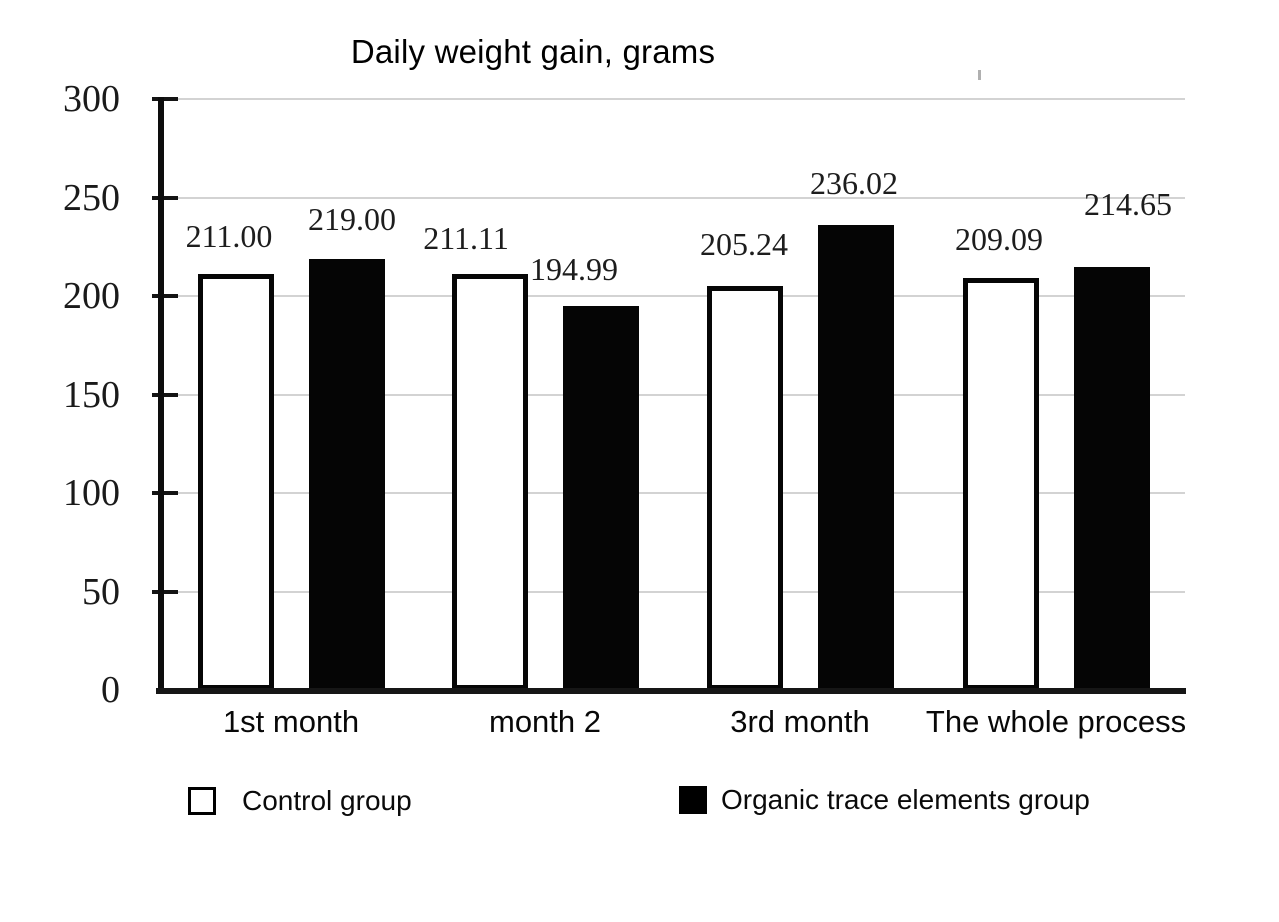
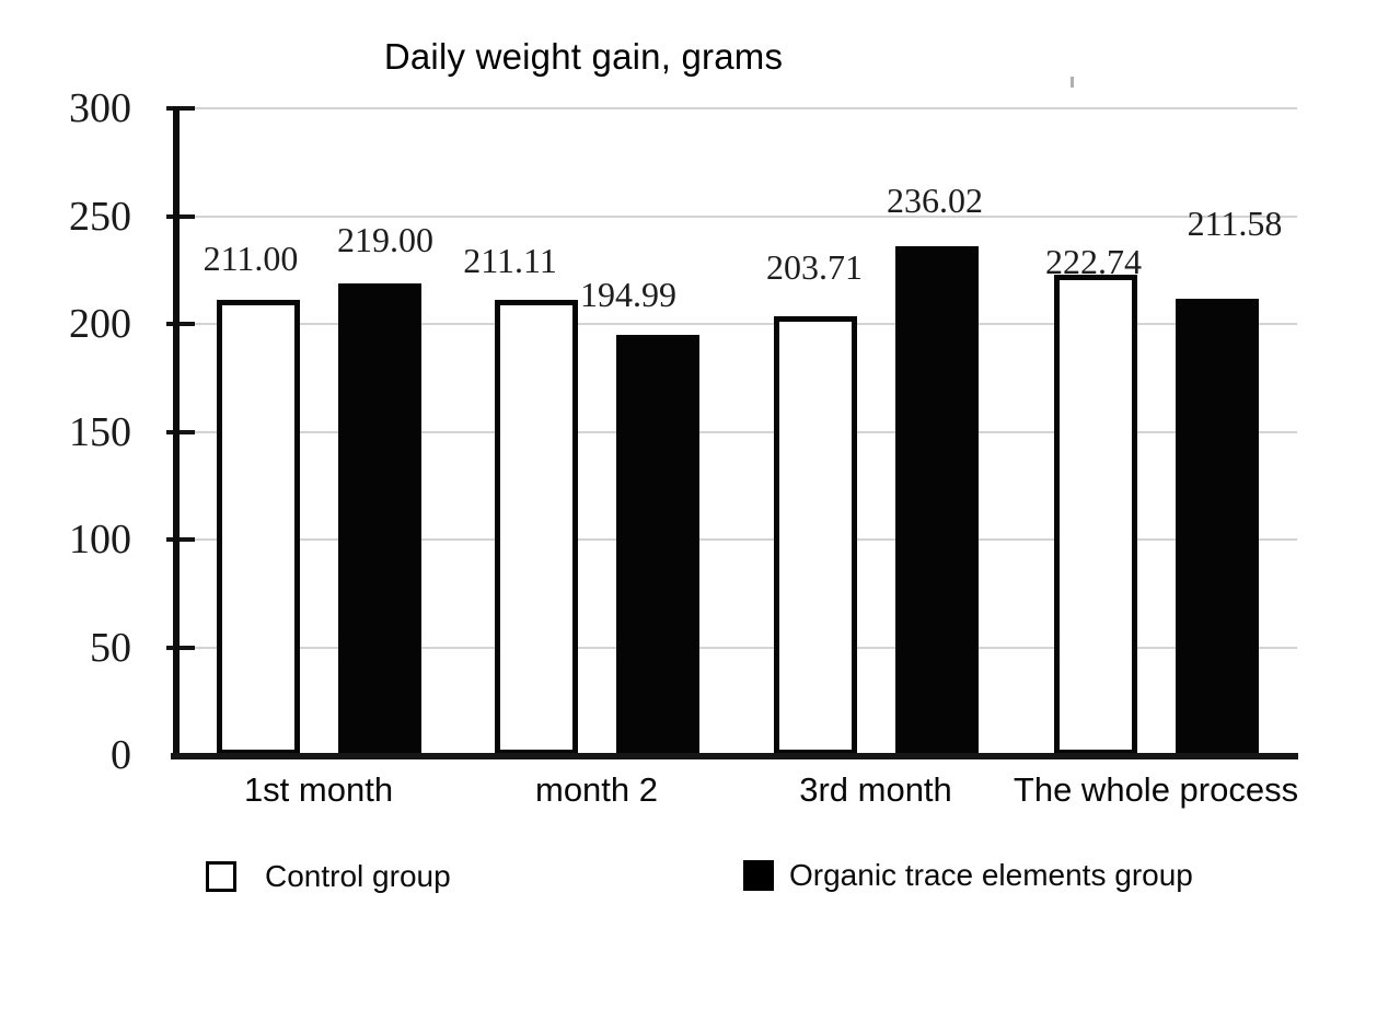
Control group/3rd month: 205.24 -> 203.71
Control group/The whole process: 209.09 -> 222.74
Organic trace elements group/The whole process: 214.65 -> 211.58
